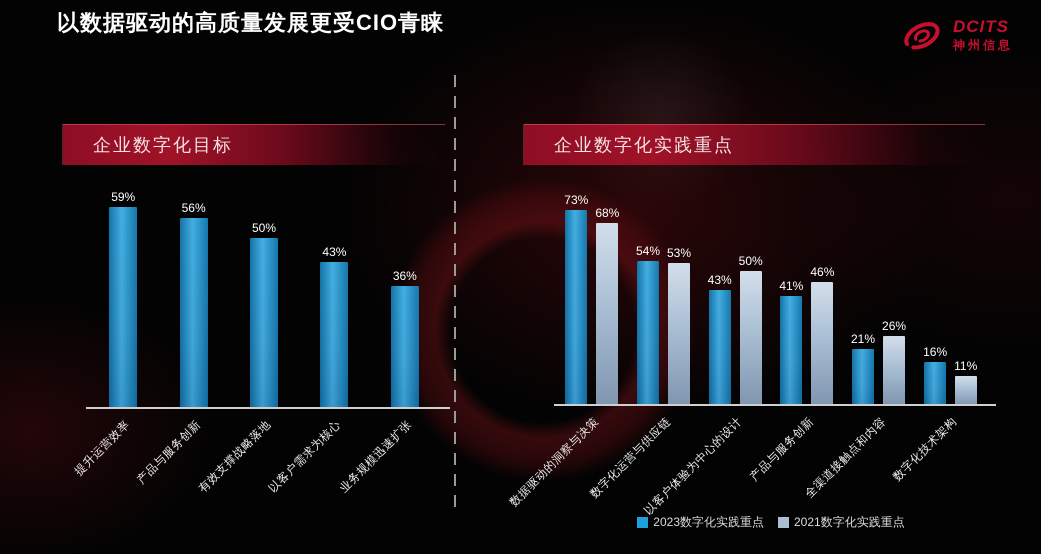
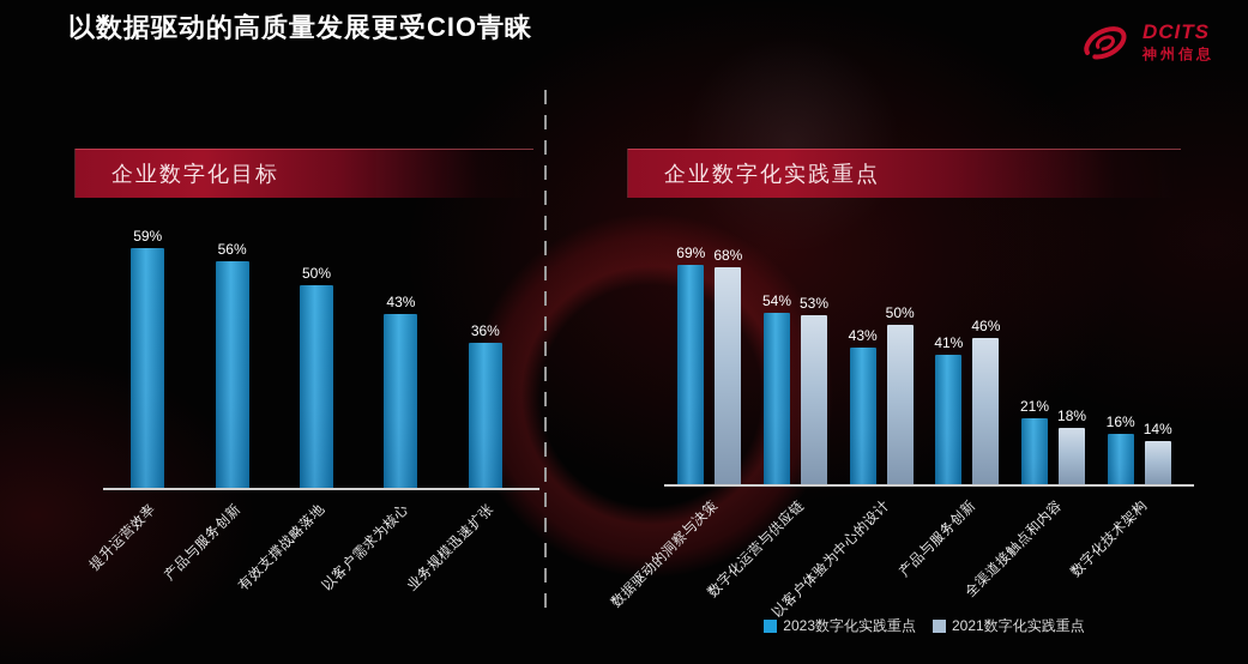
企业数字化实践重点/2023数字化实践重点/数据驱动的洞察与决策: 73% -> 69%
企业数字化实践重点/2021数字化实践重点/全渠道接触点和内容: 26% -> 18%
企业数字化实践重点/2021数字化实践重点/数字化技术架构: 11% -> 14%
